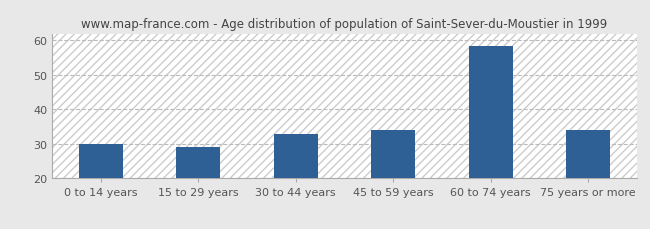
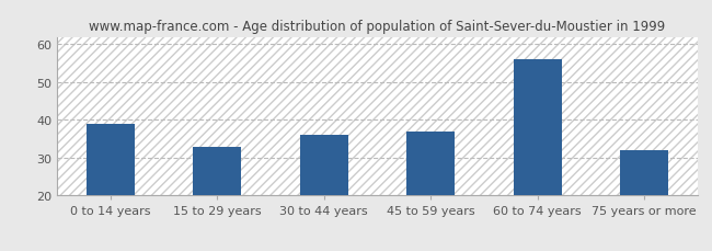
0 to 14 years: 30.0 -> 39.0
15 to 29 years: 29.0 -> 33.0
30 to 44 years: 33.0 -> 36.0
45 to 59 years: 34.0 -> 37.0
60 to 74 years: 58.5 -> 56.0
75 years or more: 34.0 -> 32.0
